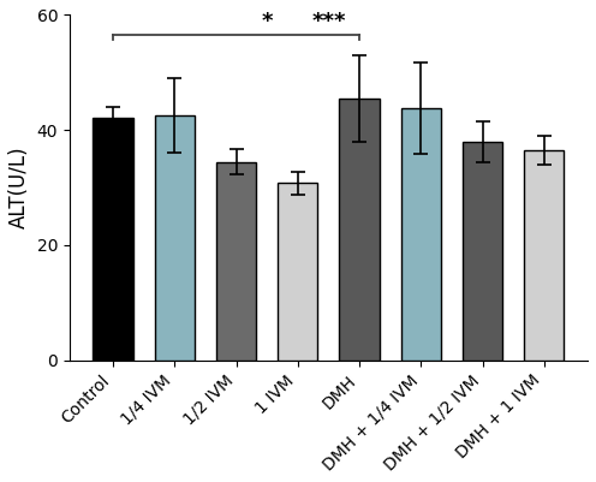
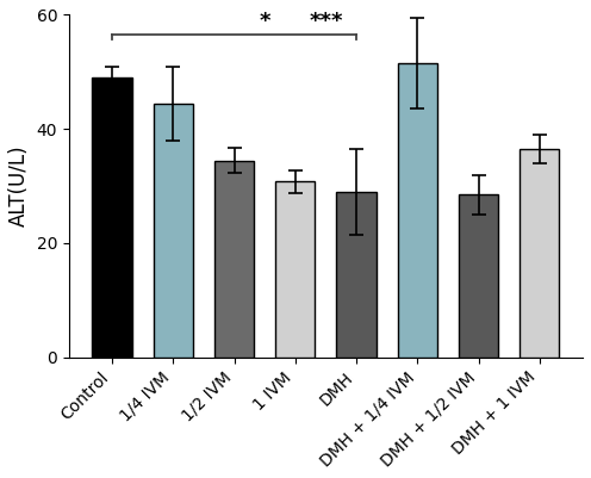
Control: 42.2 -> 49.0
1/4 IVM: 42.5 -> 44.5
DMH: 45.5 -> 29.0
DMH + 1/4 IVM: 43.8 -> 51.5
DMH + 1/2 IVM: 38.0 -> 28.5
